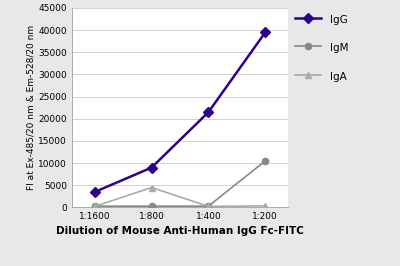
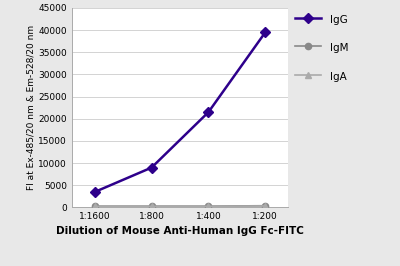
IgA/1:800: 4500 -> 200
IgM/1:200: 10500 -> 400
